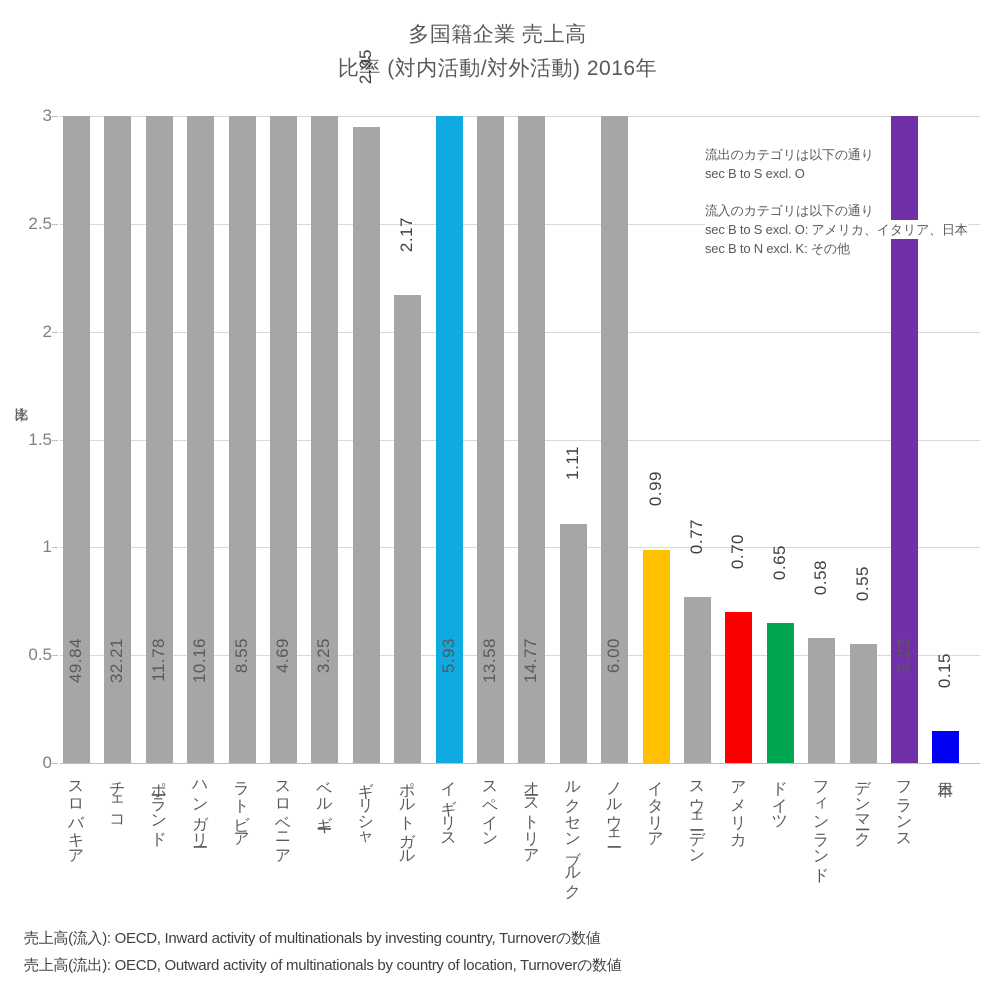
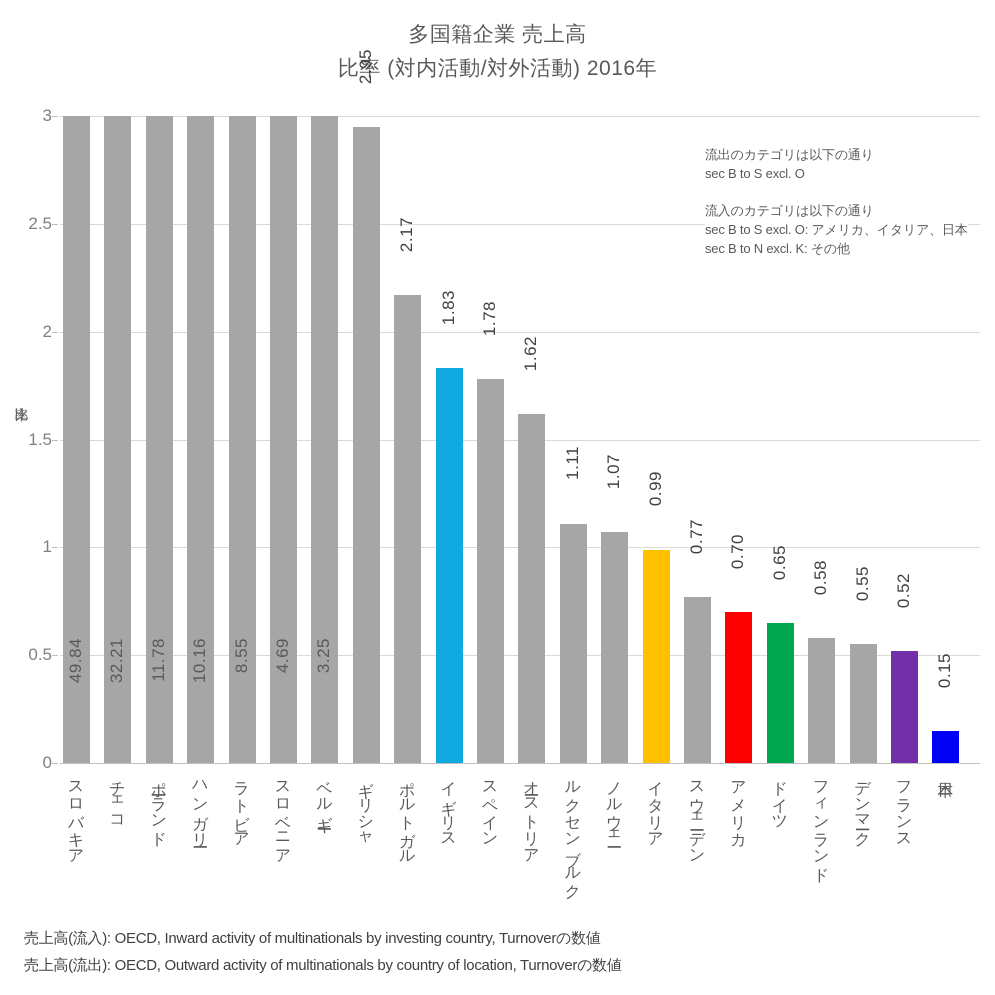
イギリス: 5.93 -> 1.83
スペイン: 13.58 -> 1.78
オーストリア: 14.77 -> 1.62
ノルウェー: 6.00 -> 1.07
フランス: 3.22 -> 0.52
